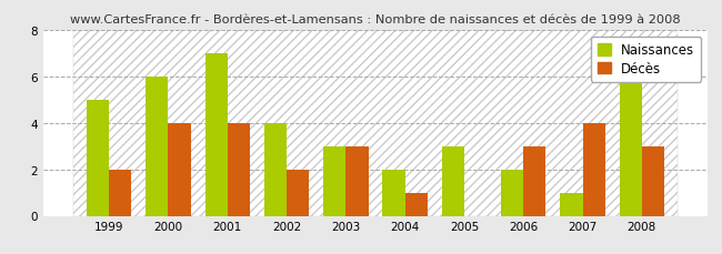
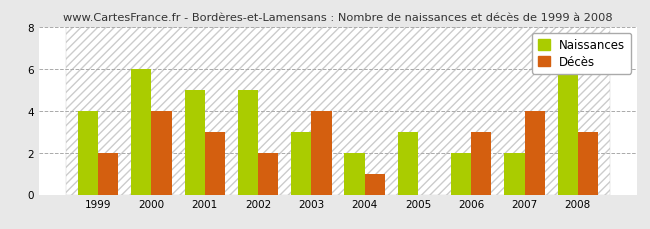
Naissances/1999: 5 -> 4
Naissances/2001: 7 -> 5
Décès/2001: 4 -> 3
Naissances/2002: 4 -> 5
Décès/2003: 3 -> 4
Naissances/2007: 1 -> 2
